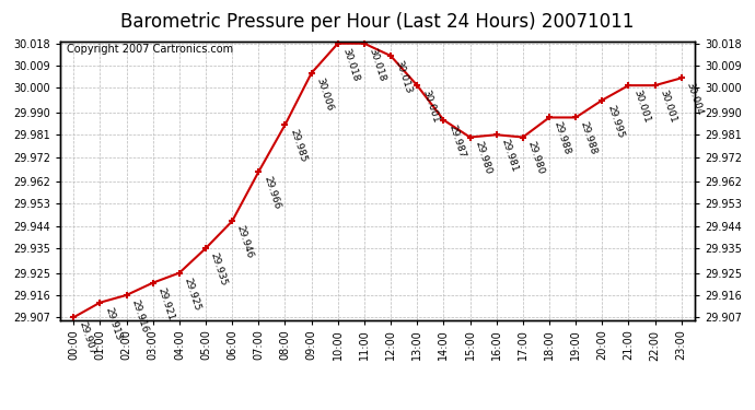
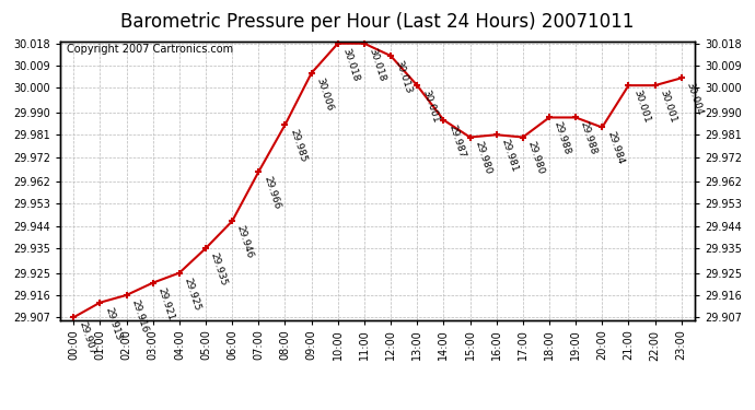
20:00: 29.995 -> 29.984
